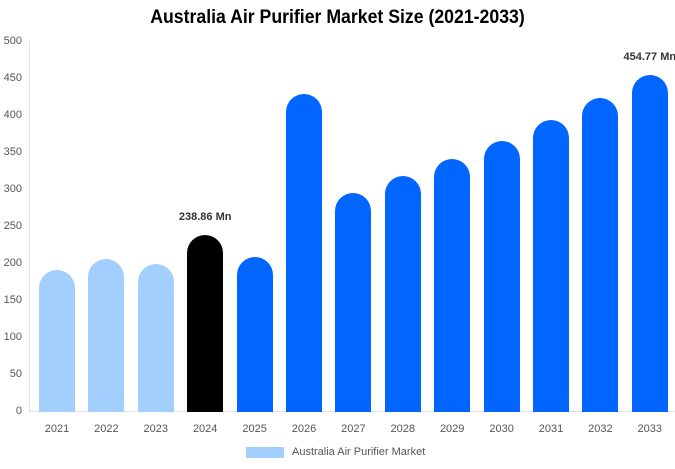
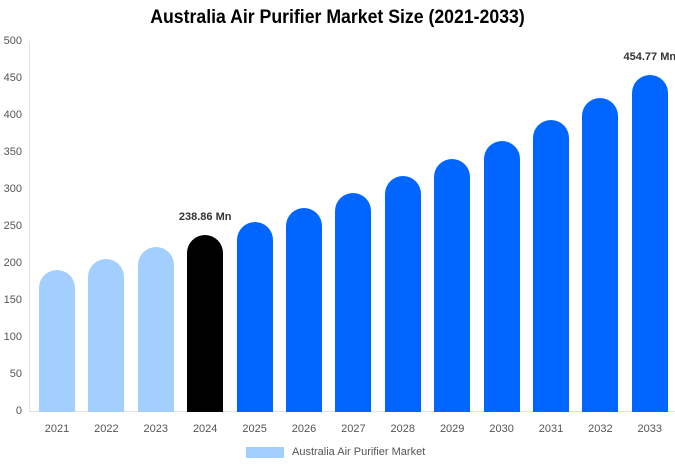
2023: 200 -> 220
2025: 210 -> 260
2026: 430 -> 280
